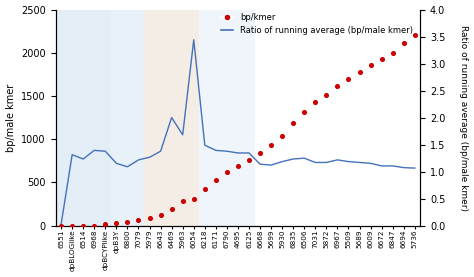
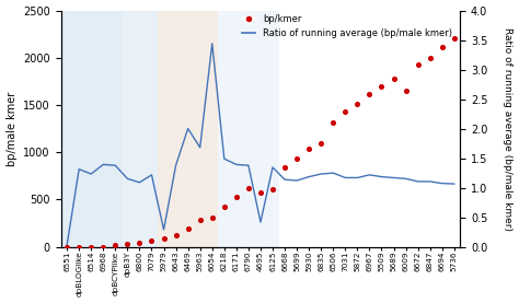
Ratio of running average (bp/male kmer)/5979: 790 -> 180
Ratio of running average (bp/male kmer)/4695: 840 -> 260
bp/kmer/4695: 1.10 -> 0.92
bp/kmer/6125: 1.22 -> 0.98
bp/kmer/6835: 1.90 -> 1.76
bp/kmer/6009: 2.97 -> 2.64
